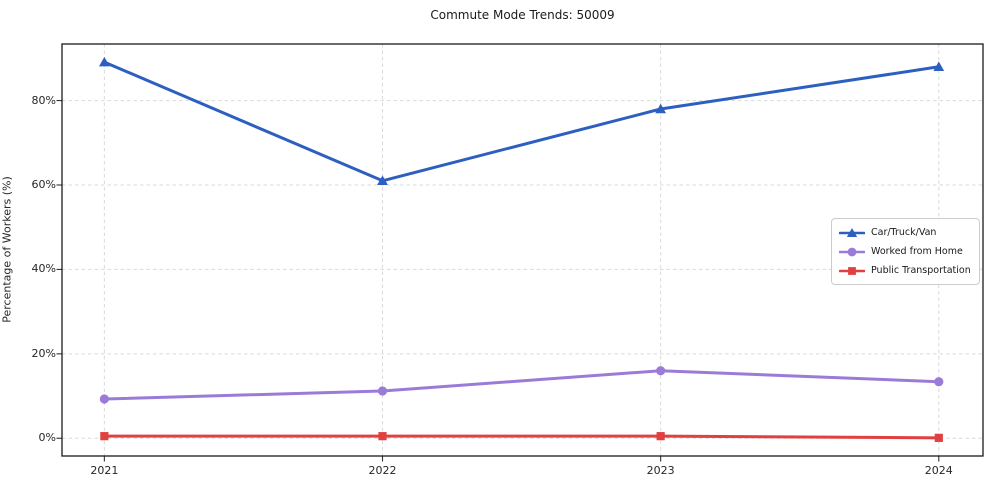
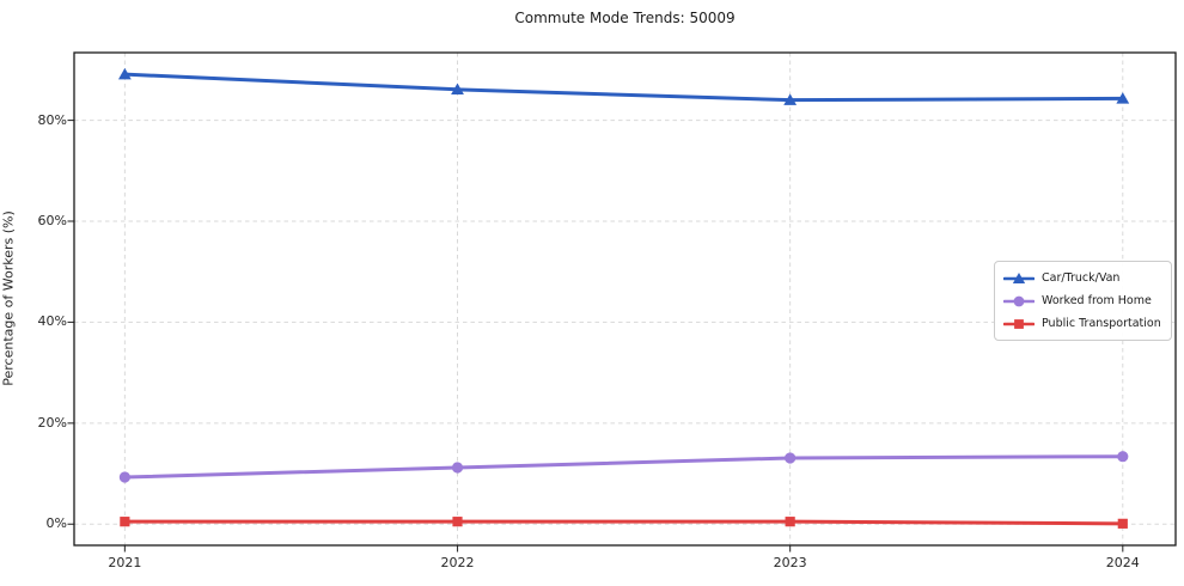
Car/Truck/Van/2022: 61% -> 86%
Car/Truck/Van/2023: 78% -> 84%
Worked from Home/2023: 16% -> 13%
Car/Truck/Van/2024: 88% -> 84%
